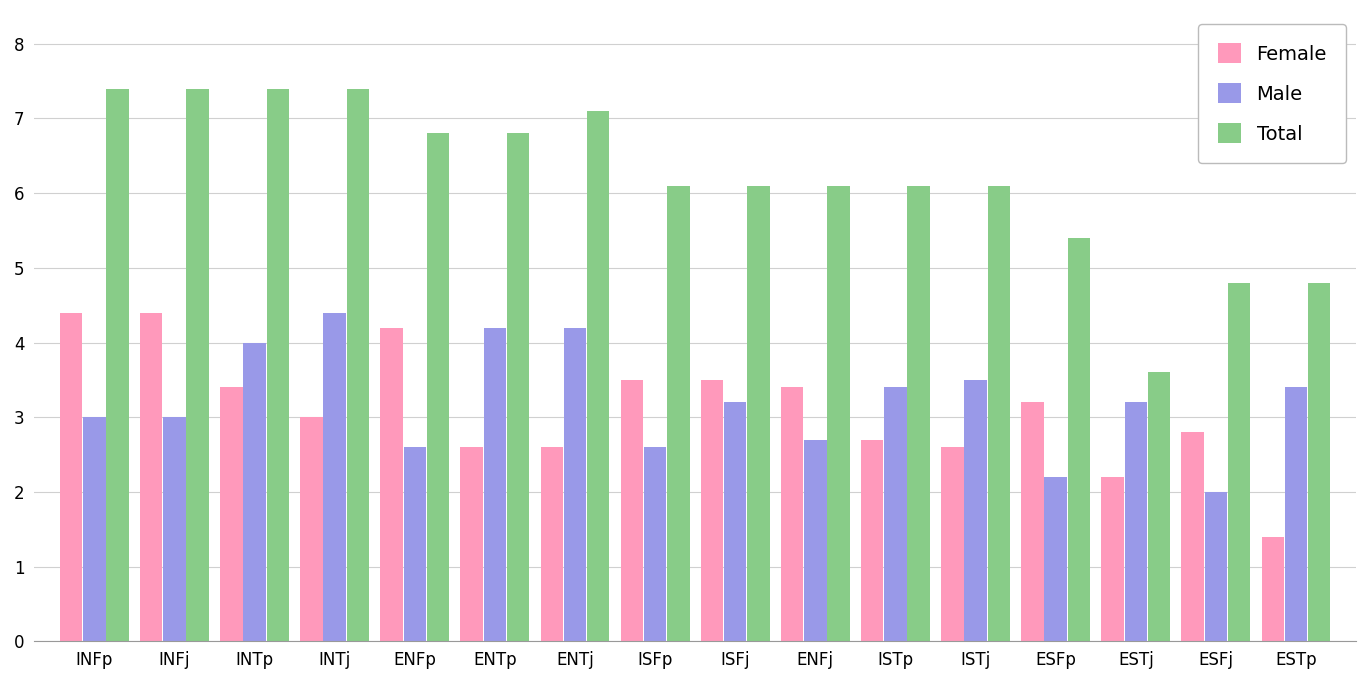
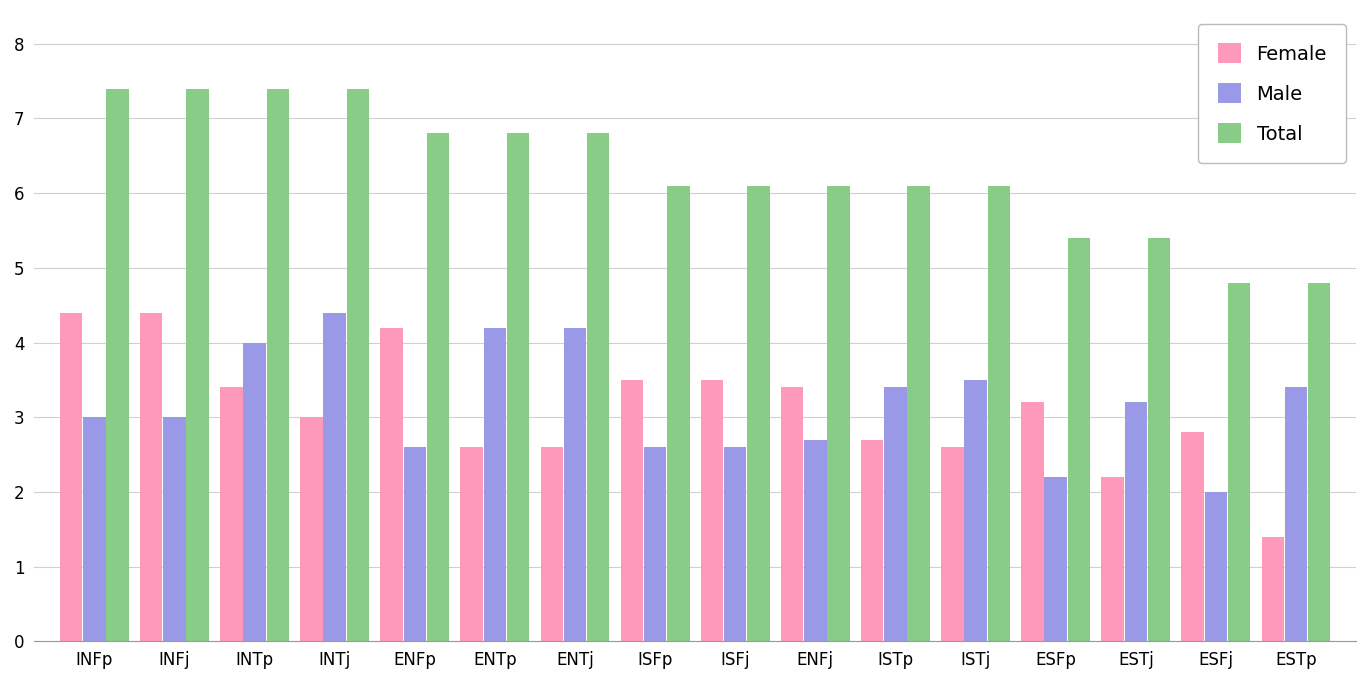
Total/ENTj: 7.1 -> 6.8
Male/ISFj: 3.2 -> 2.6
Total/ESTj: 3.6 -> 5.4
